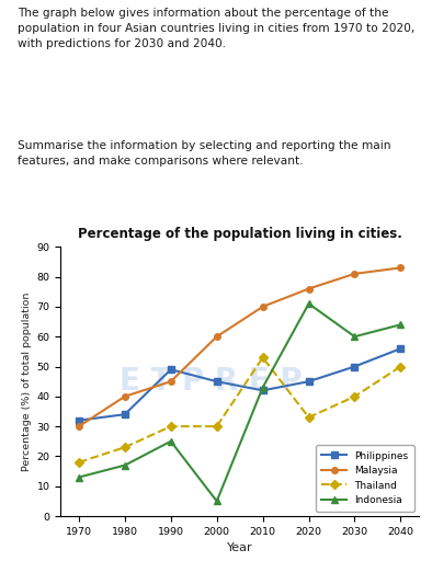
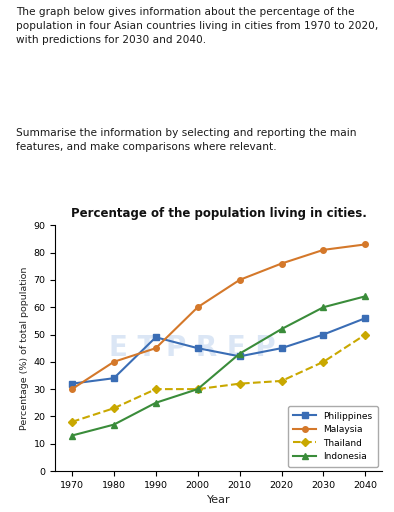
Indonesia/2000: 5 -> 30
Thailand/2010: 53 -> 32
Indonesia/2020: 71 -> 52
